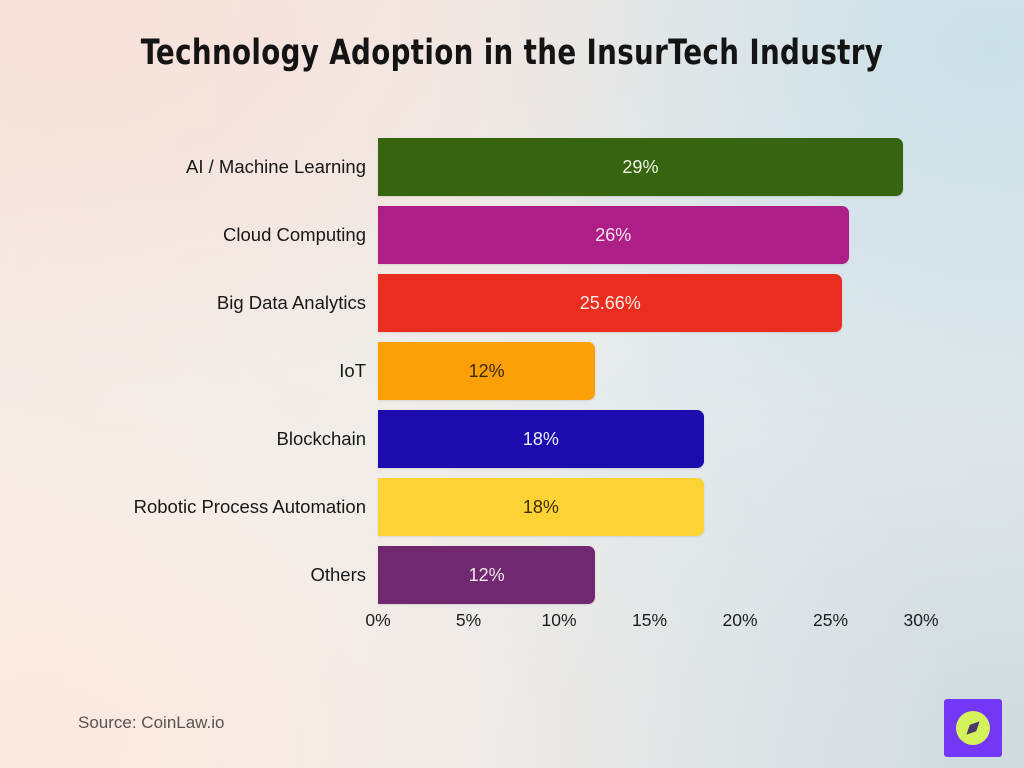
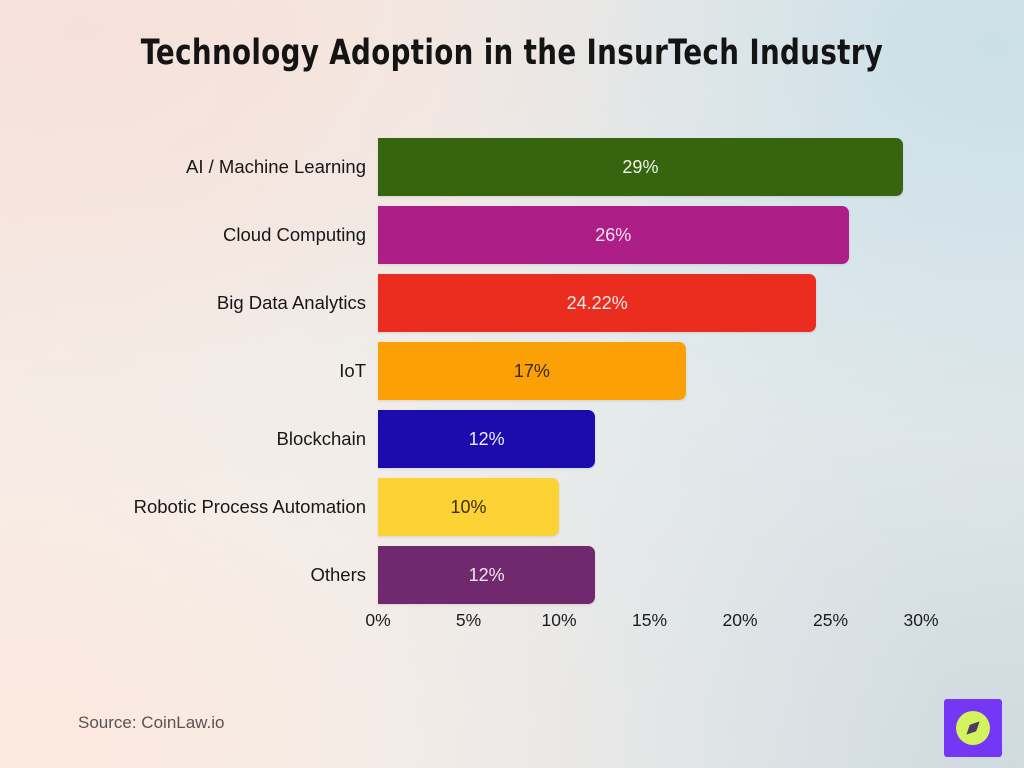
Big Data Analytics: 25.66% -> 24.22%
IoT: 12% -> 17%
Blockchain: 18% -> 12%
Robotic Process Automation: 18% -> 10%
